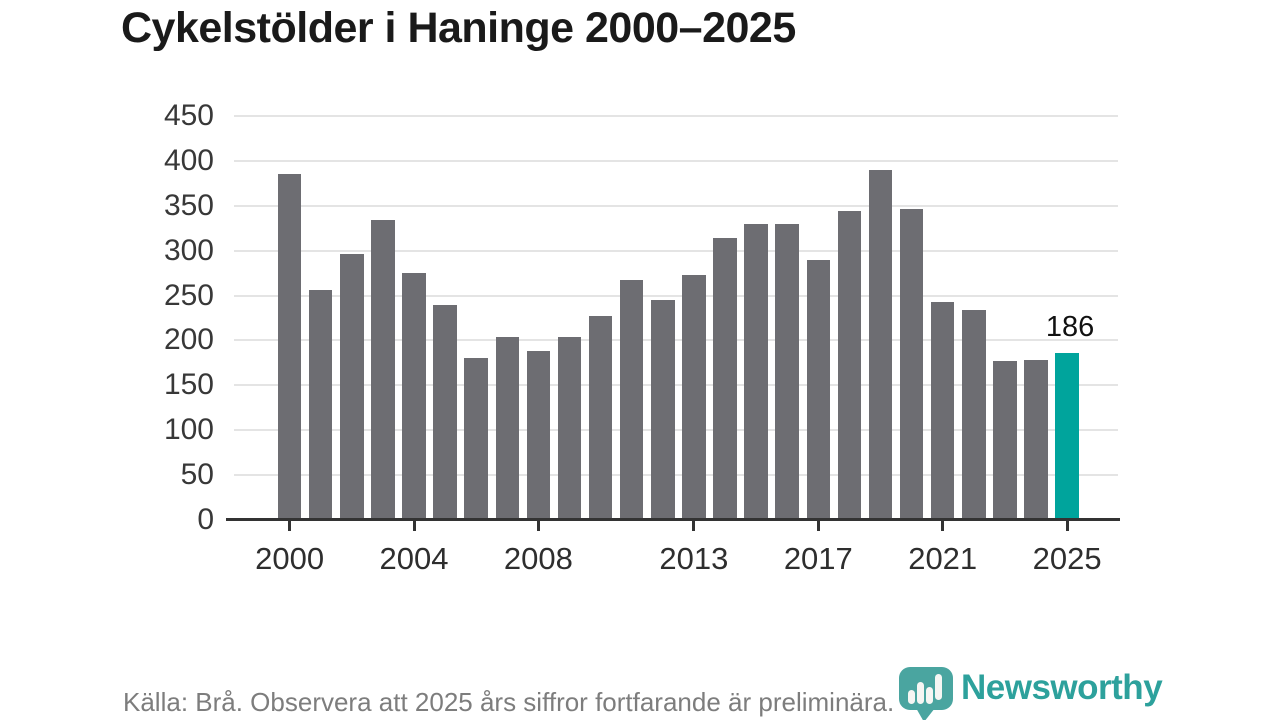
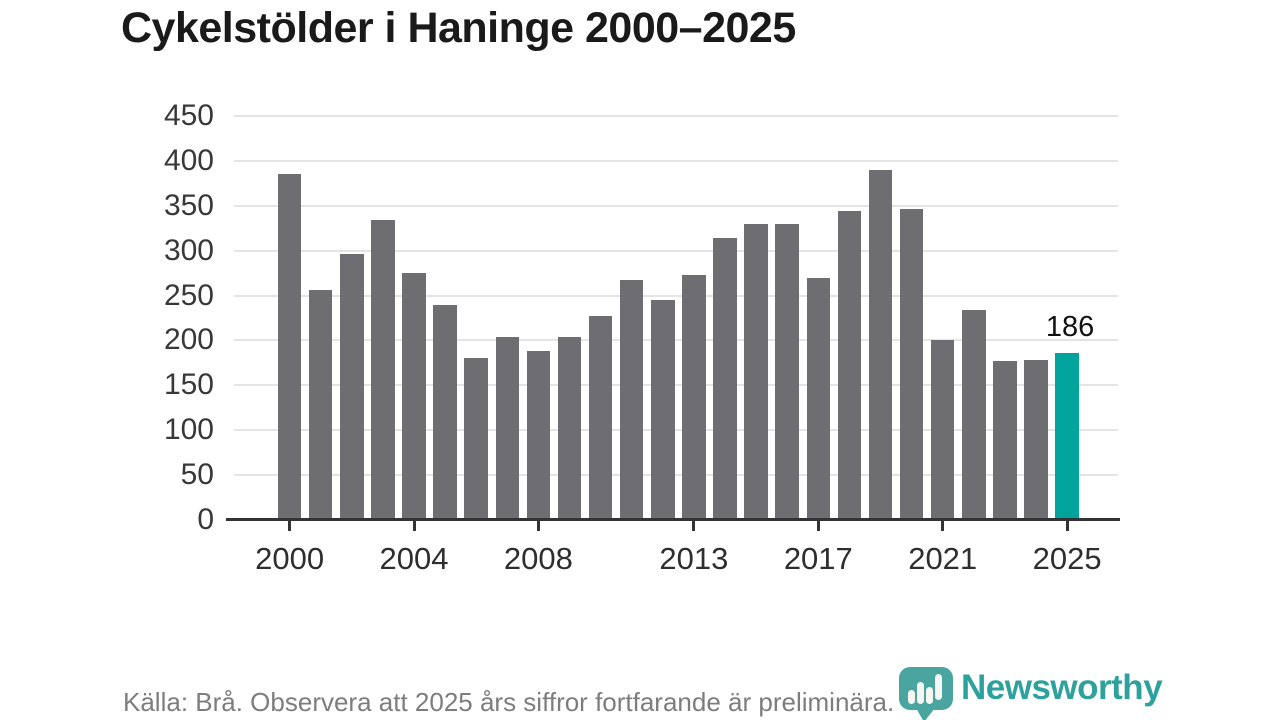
2017: 290 -> 270
2021: 240 -> 200
